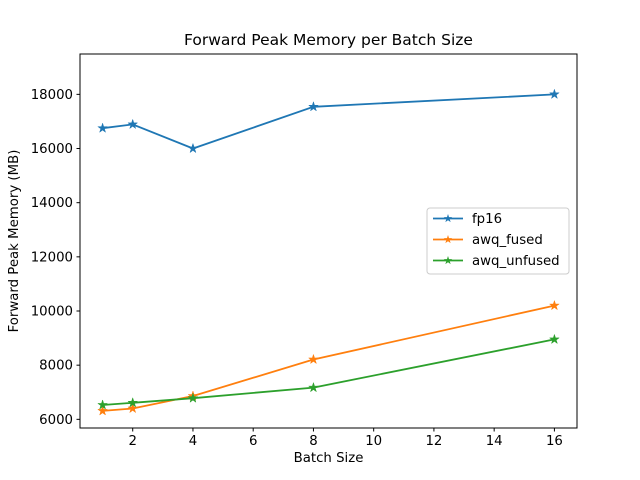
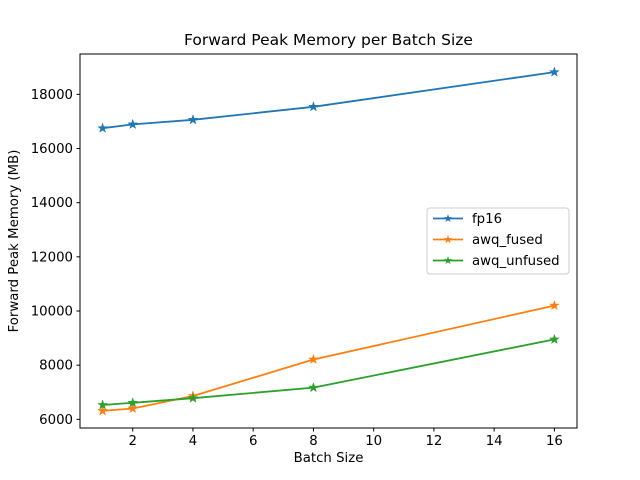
fp16/4: 16000 -> 17100
fp16/16: 18000 -> 18800
